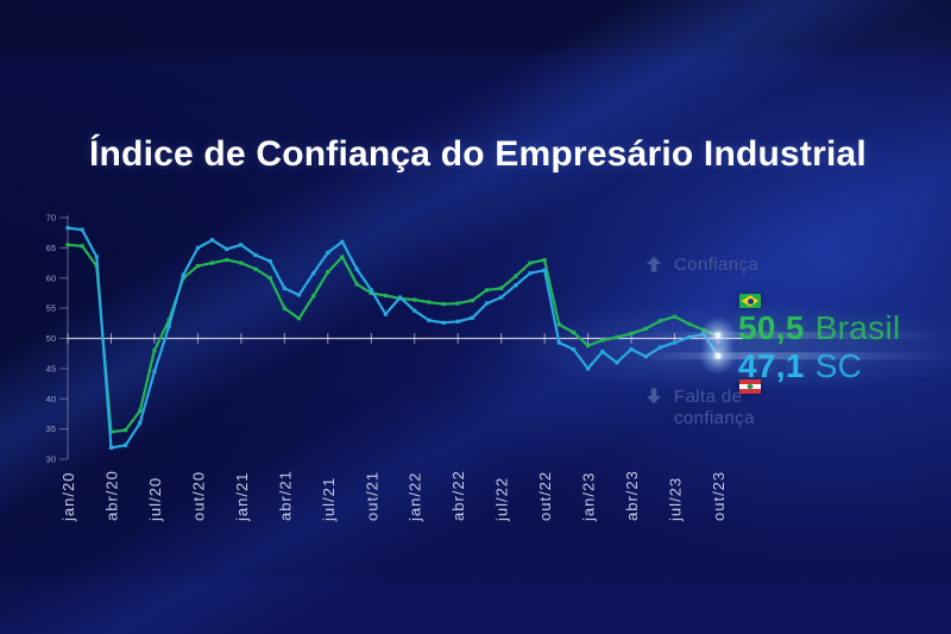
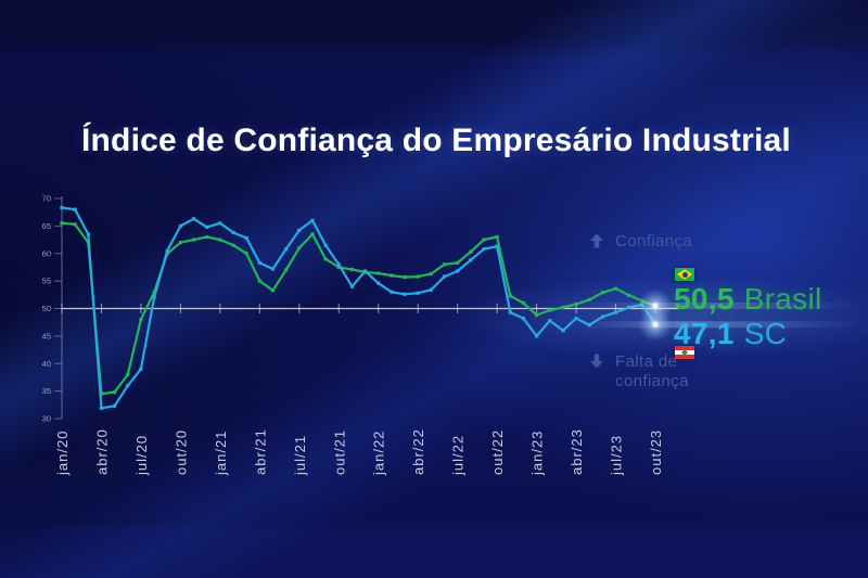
SC/jul/20: 44 -> 39
